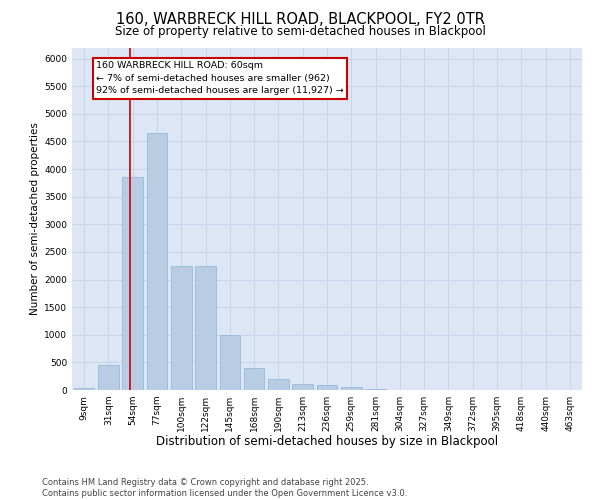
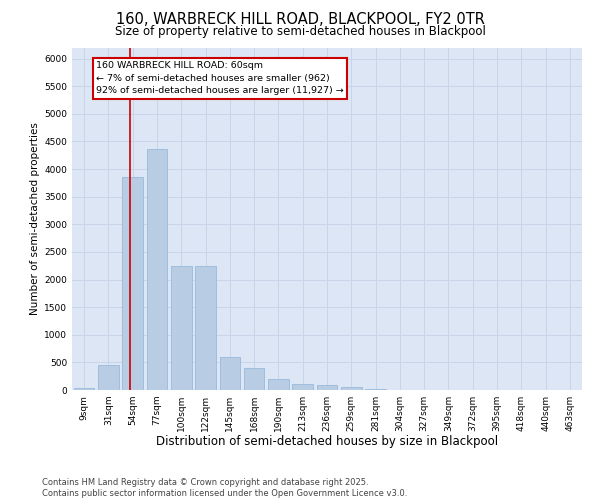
77sqm: 4650 -> 4360
145sqm: 1000 -> 600
